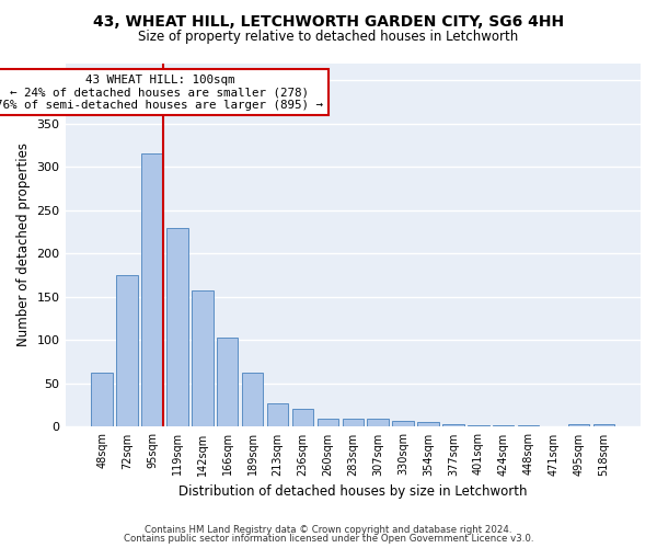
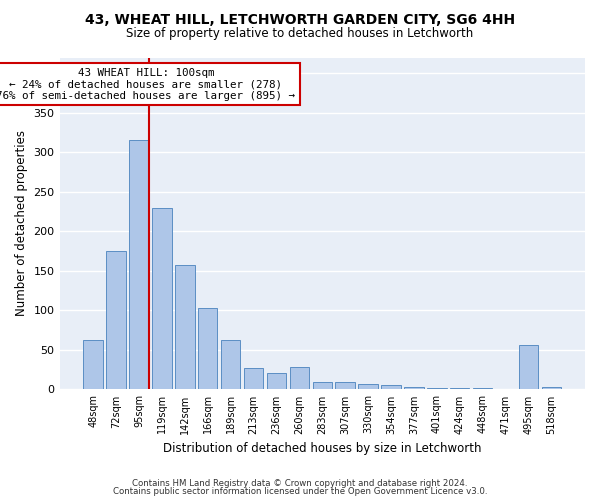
260sqm: 9 -> 28
495sqm: 3 -> 56
